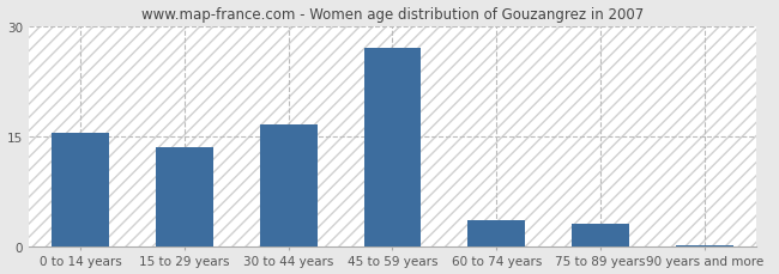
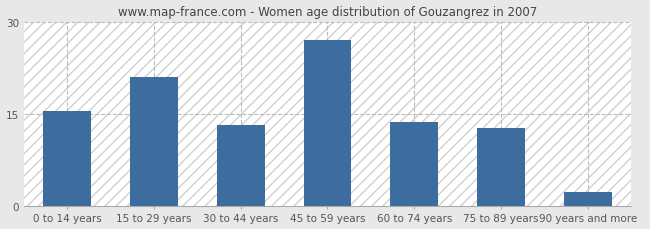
15 to 29 years: 13.5 -> 21.0
30 to 44 years: 16.5 -> 13.2
60 to 74 years: 3.5 -> 13.6
75 to 89 years: 3.0 -> 12.6
90 years and more: 0.2 -> 2.2
